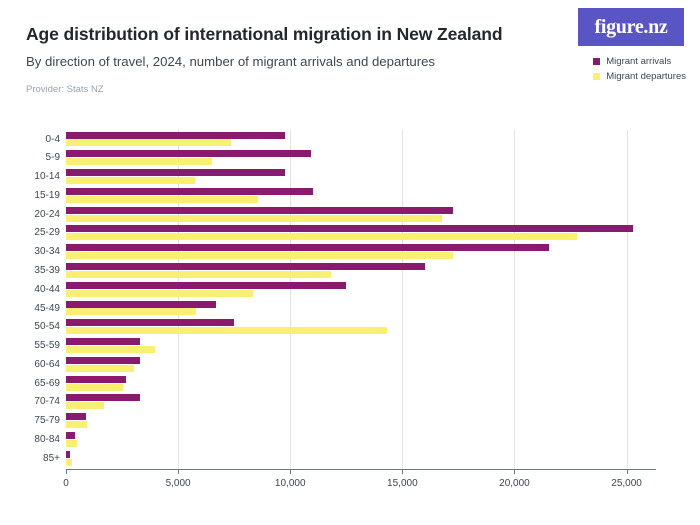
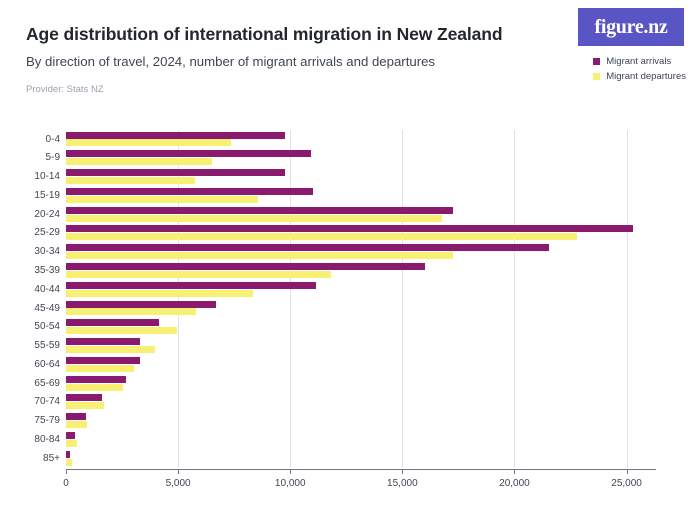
Migrant arrivals/40-44: 12500 -> 11200
Migrant arrivals/50-54: 7500 -> 4200
Migrant departures/50-54: 14300 -> 4900
Migrant arrivals/70-74: 3300 -> 1600
